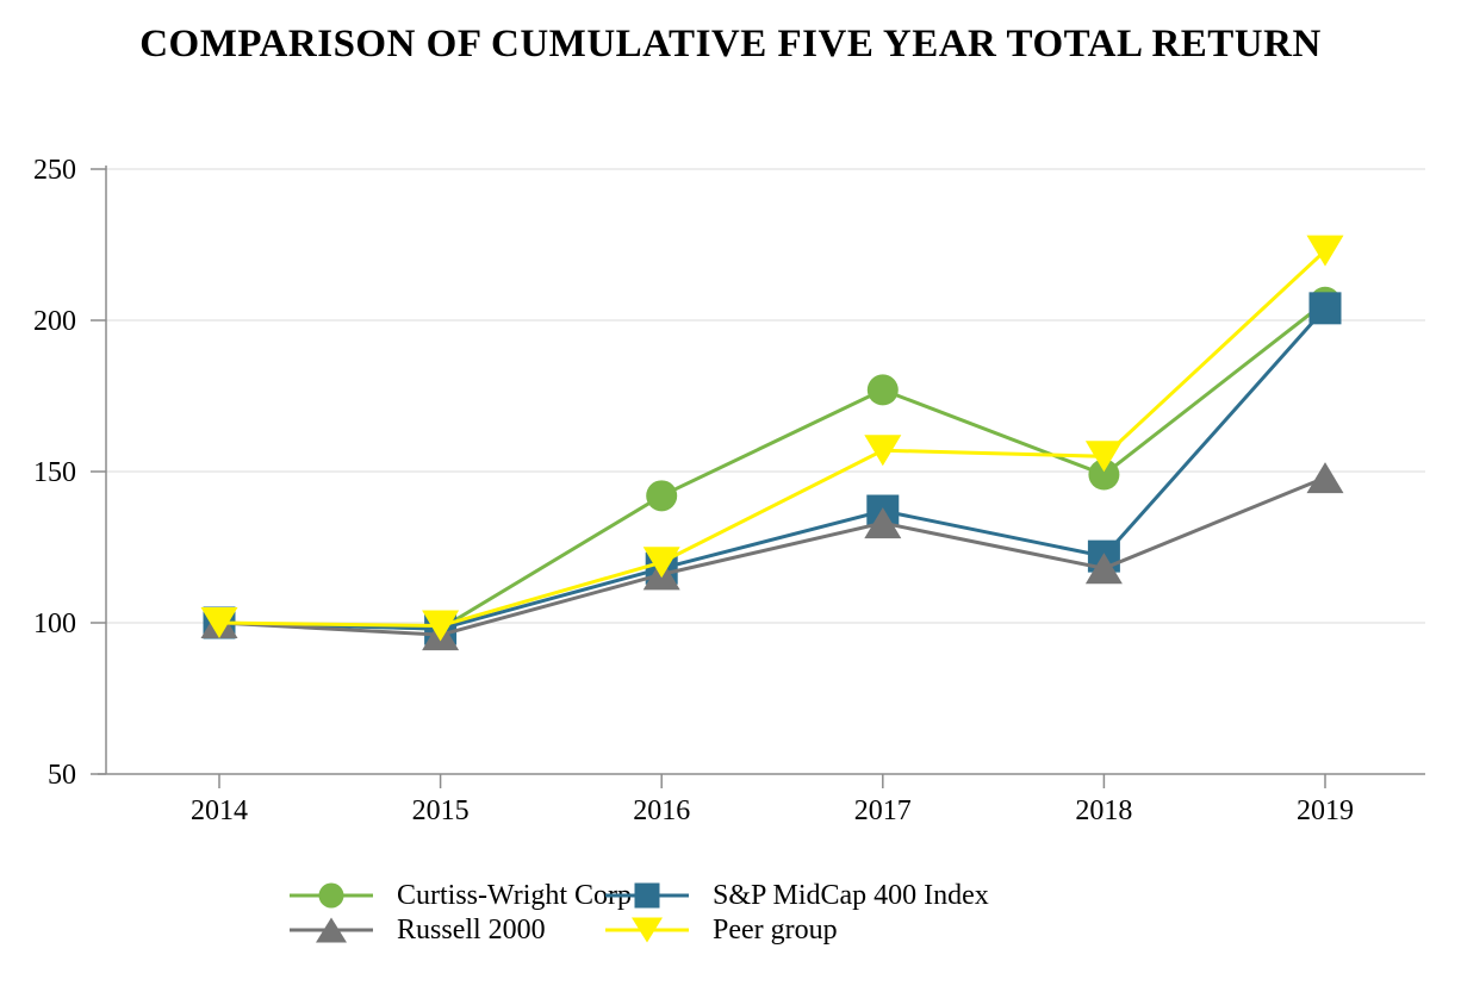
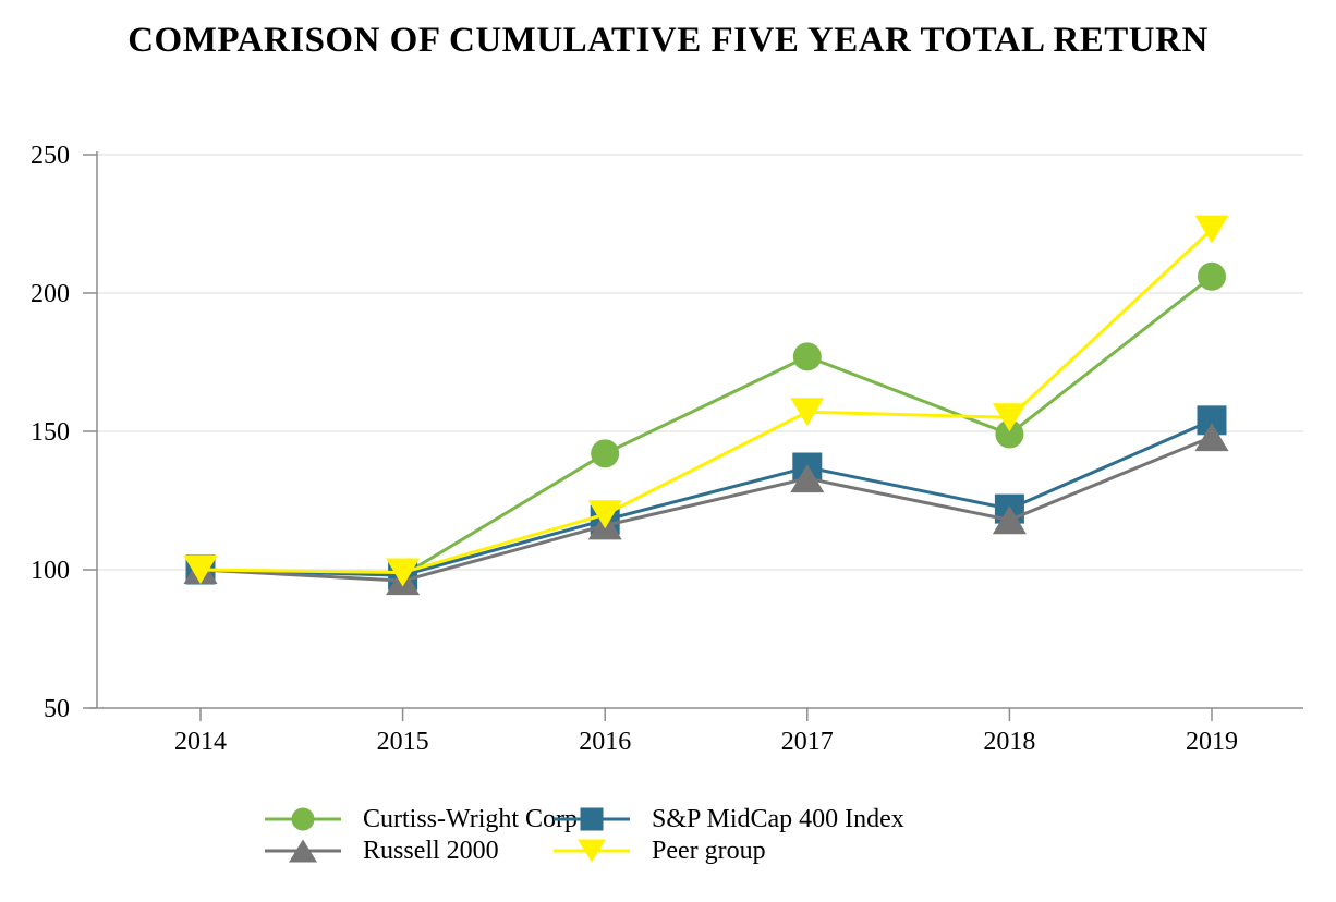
S&P MidCap 400 Index/2019: 204 -> 154
